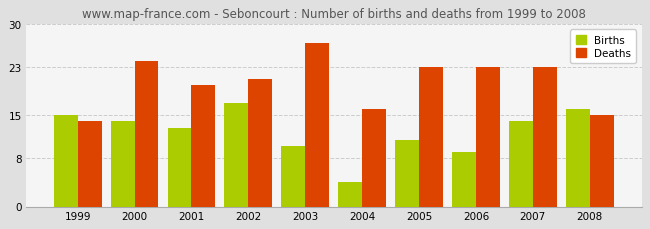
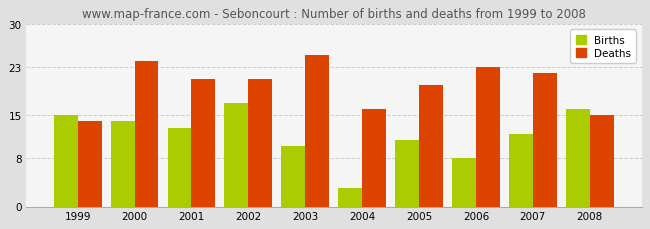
Deaths/2001: 20 -> 21
Deaths/2003: 27 -> 25
Births/2004: 4 -> 3
Deaths/2005: 23 -> 20
Births/2006: 9 -> 8
Births/2007: 14 -> 12
Deaths/2007: 23 -> 22
